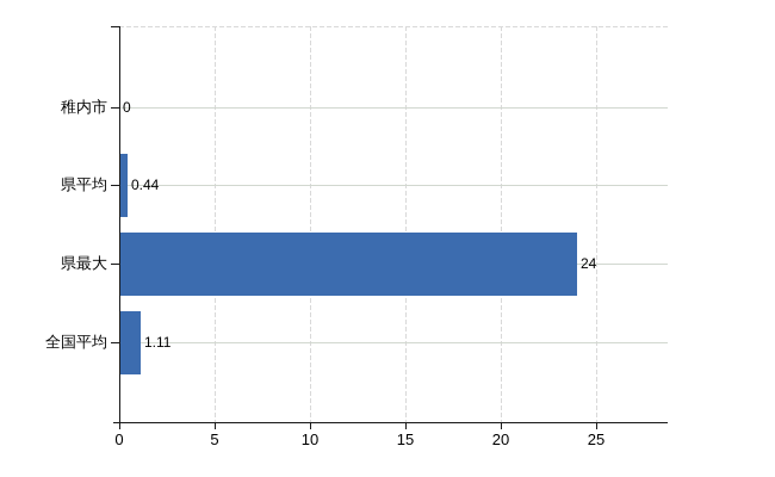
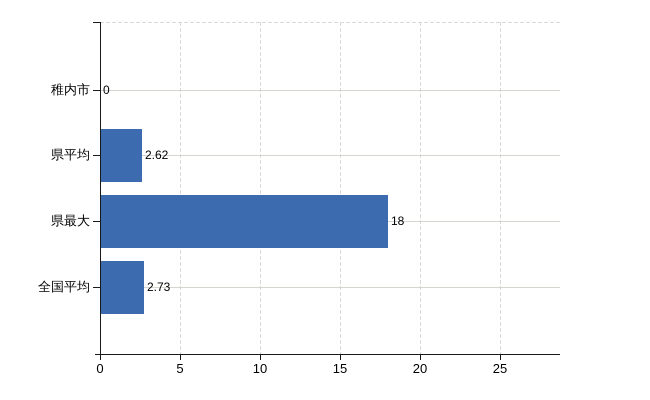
県平均: 0.44 -> 2.62
県最大: 24 -> 18
全国平均: 1.11 -> 2.73
